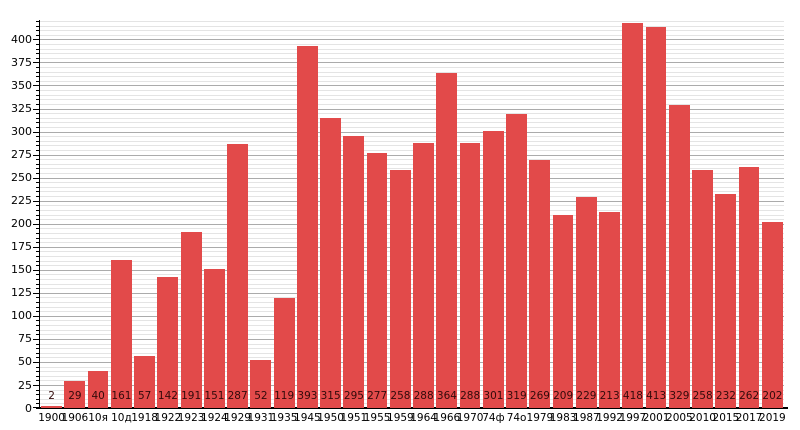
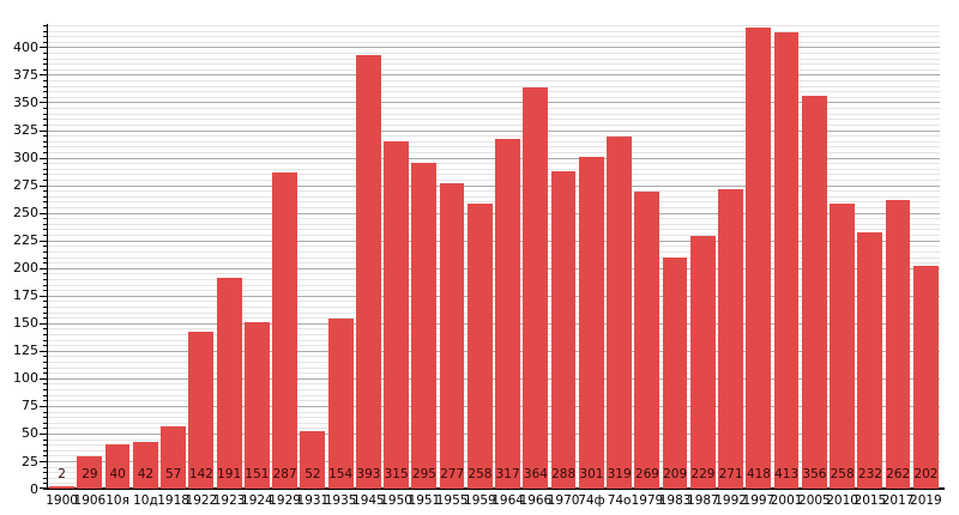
10д: 161 -> 42
1935: 119 -> 154
1964: 288 -> 317
1992: 213 -> 271
2005: 329 -> 356
